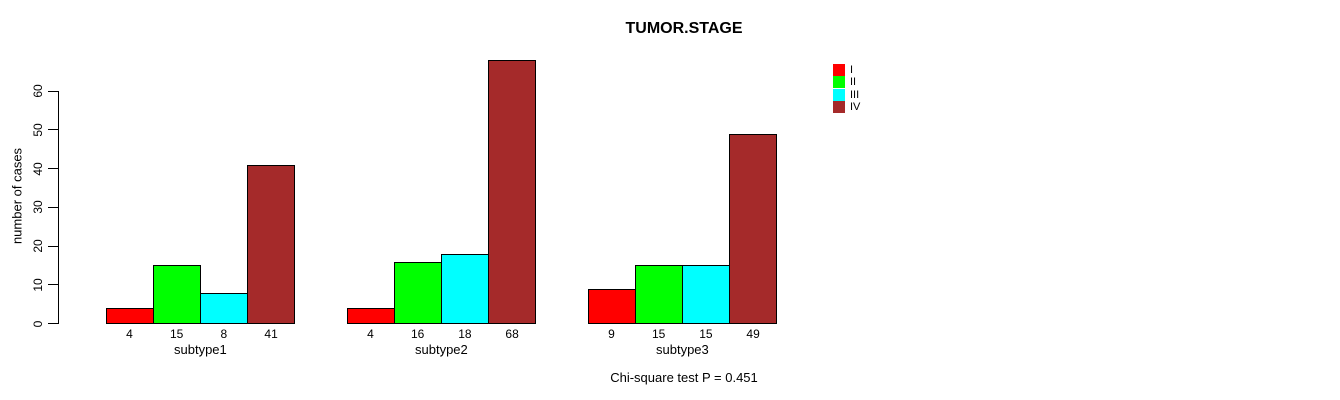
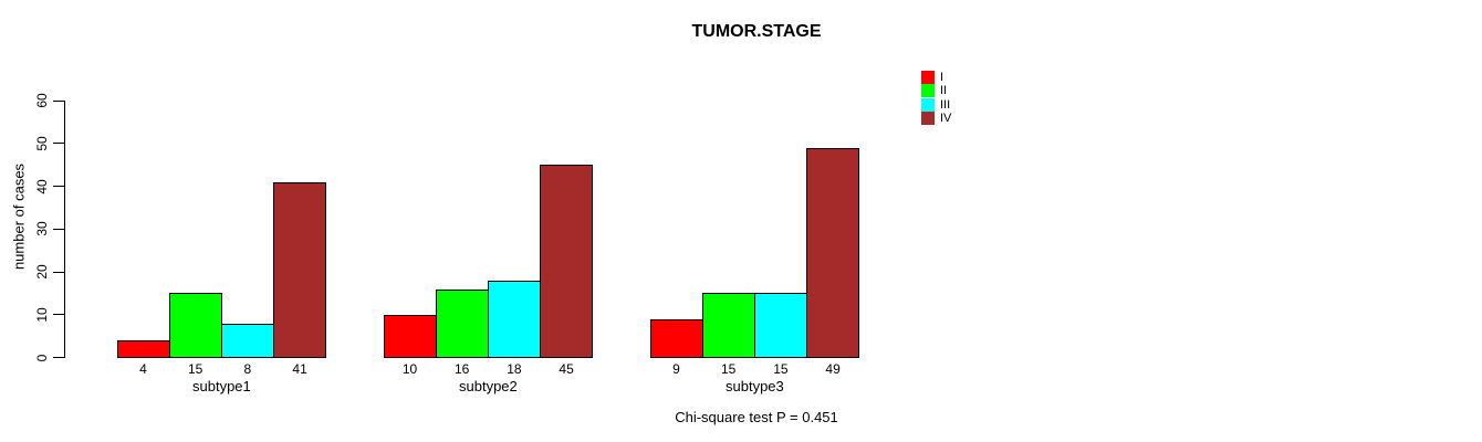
I/subtype2: 4 -> 10
IV/subtype2: 68 -> 45
